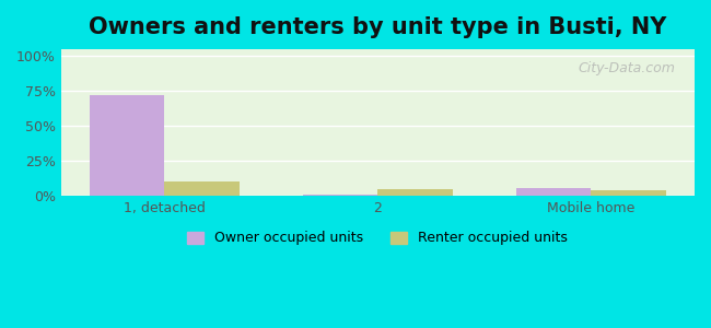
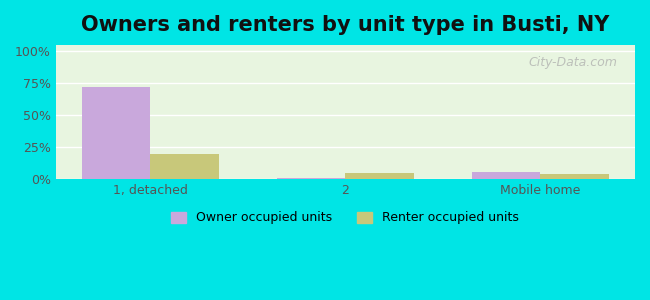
Renter occupied units/1, detached: 10% -> 20%
